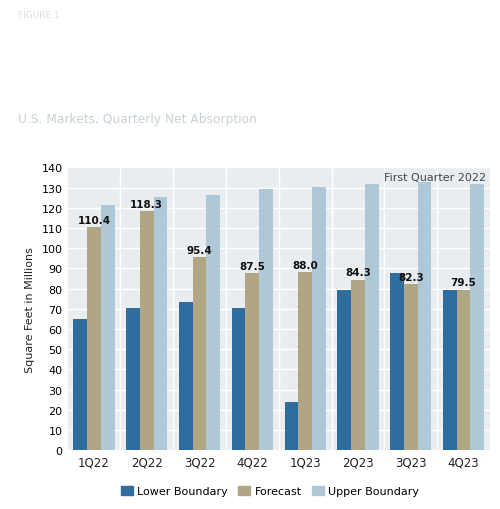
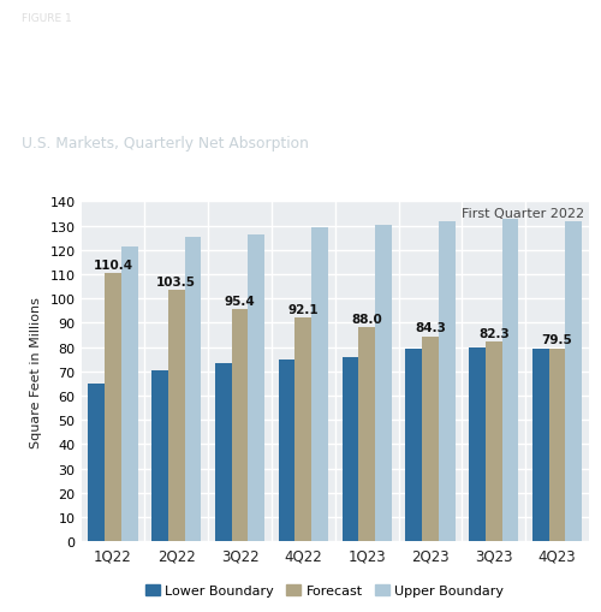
Forecast/2Q22: 118.3 -> 103.5
Lower Boundary/4Q22: 70.5 -> 75.0
Forecast/4Q22: 87.5 -> 92.1
Lower Boundary/1Q23: 24.0 -> 76.0
Lower Boundary/3Q23: 87.5 -> 80.0
